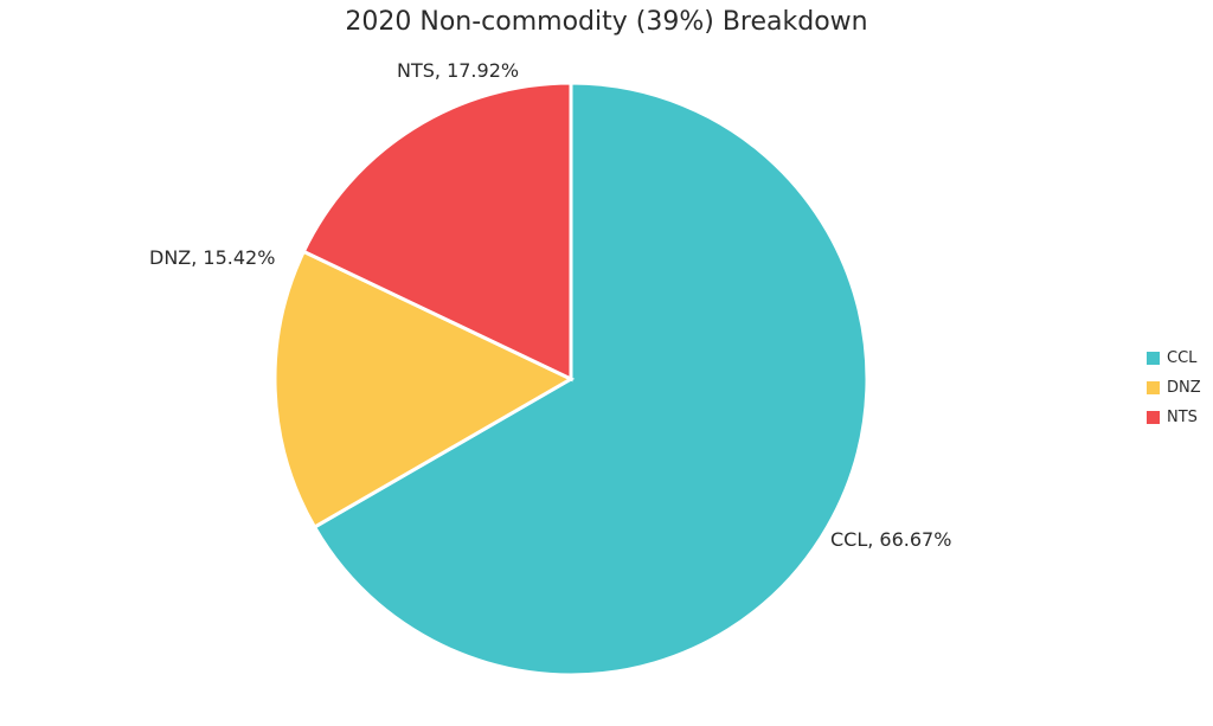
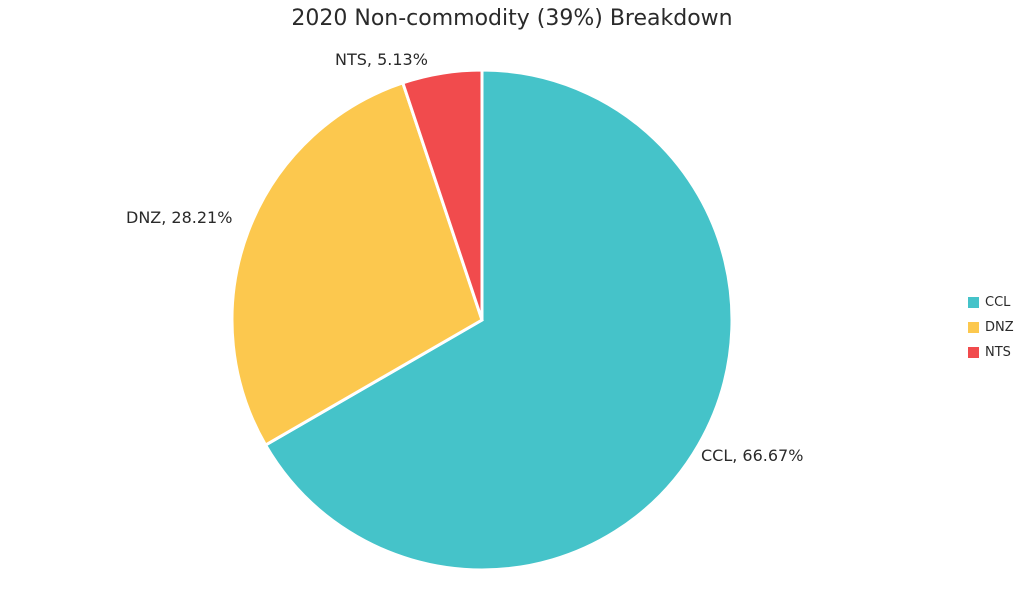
DNZ: 15.42% -> 28.21%
NTS: 17.92% -> 5.13%
